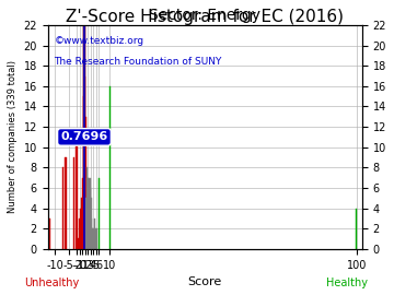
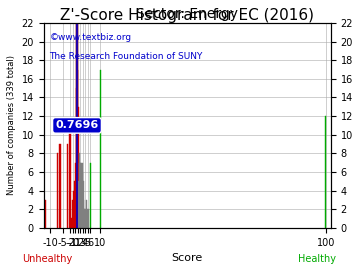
10: 16 -> 17
100: 4 -> 12
